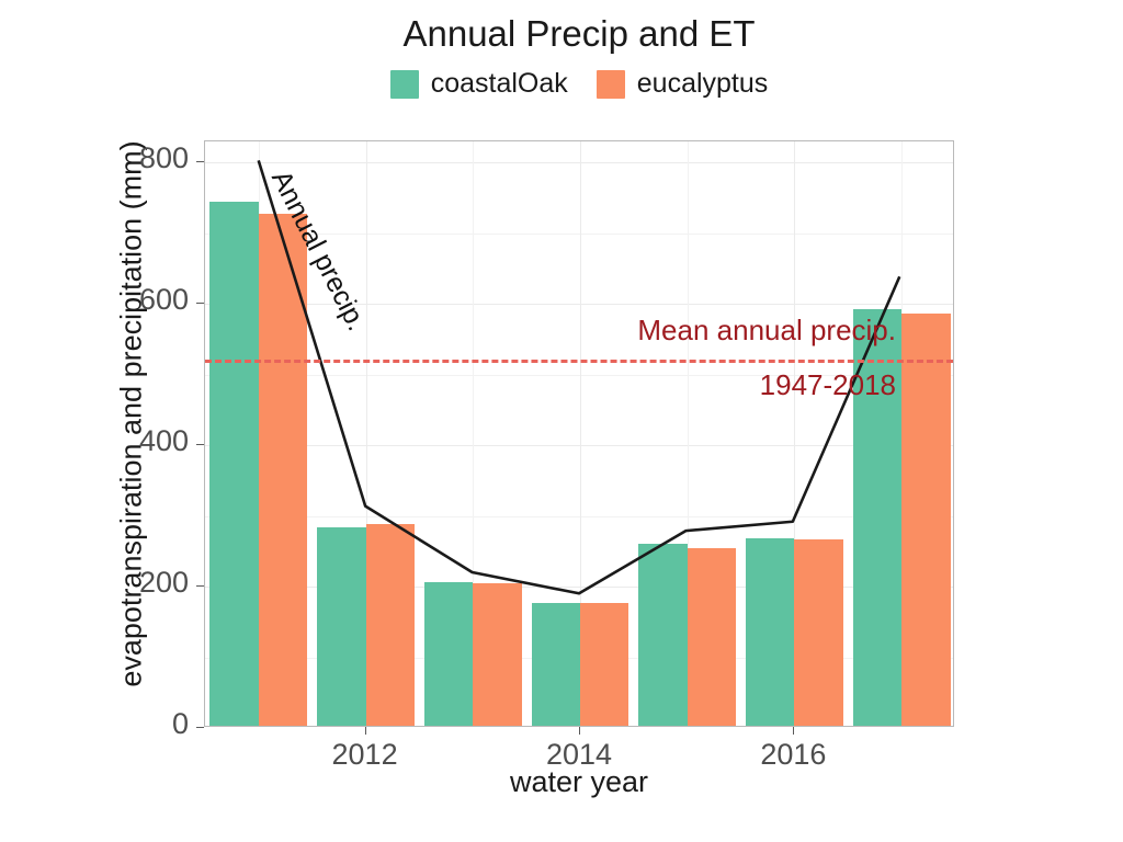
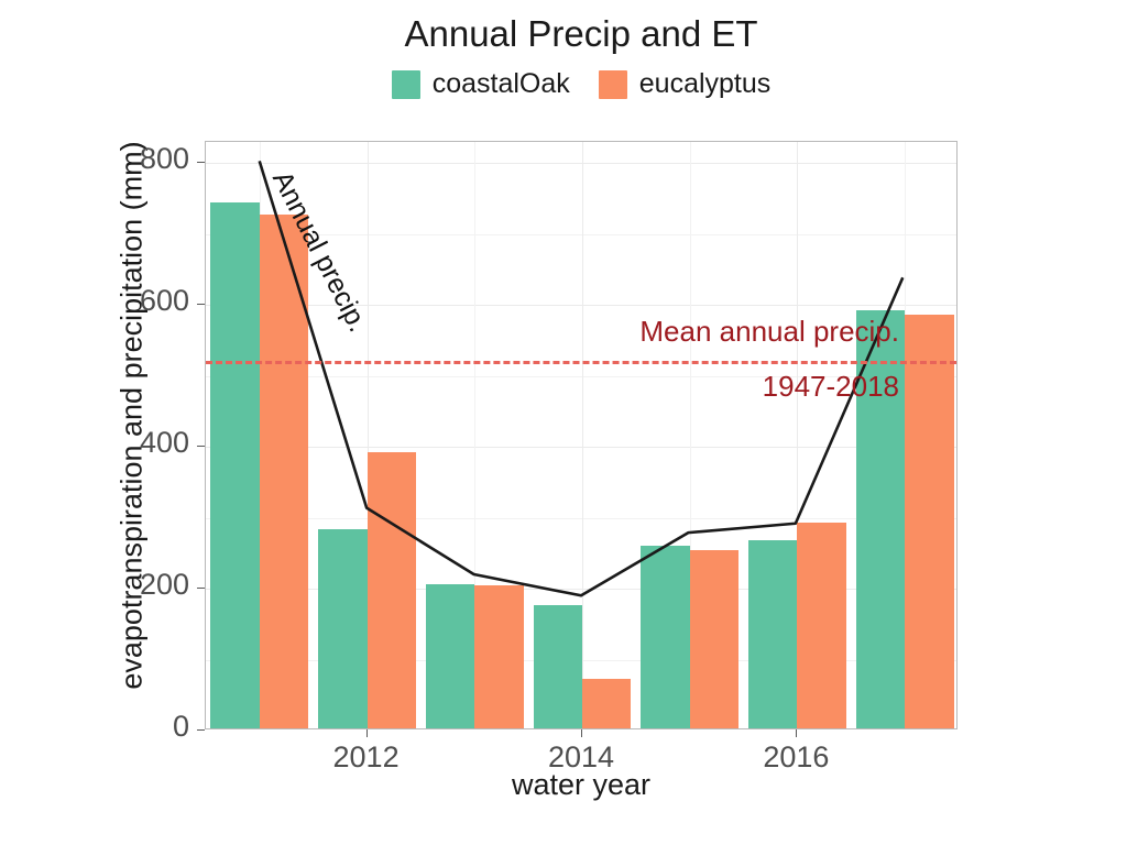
eucalyptus/2012: 280 -> 390
eucalyptus/2014: 170 -> 70
eucalyptus/2016: 260 -> 290
